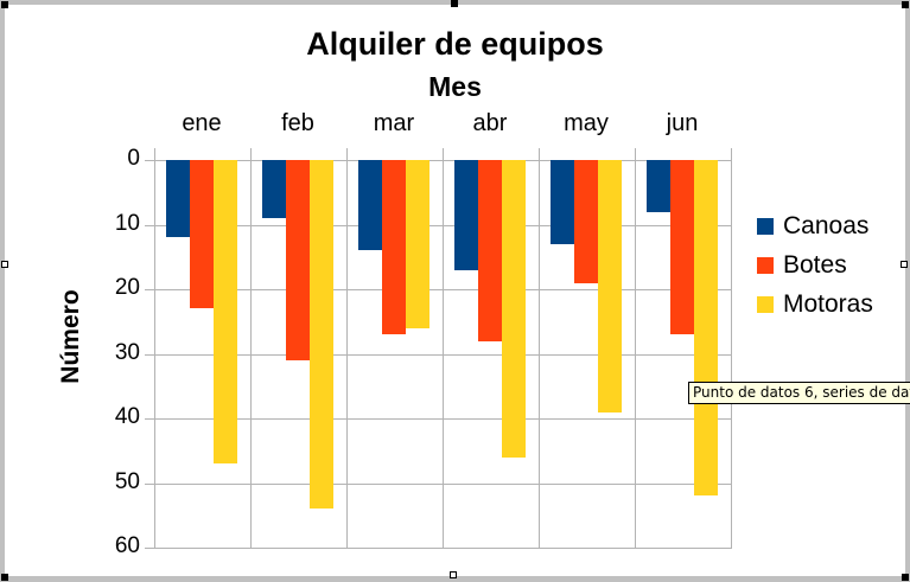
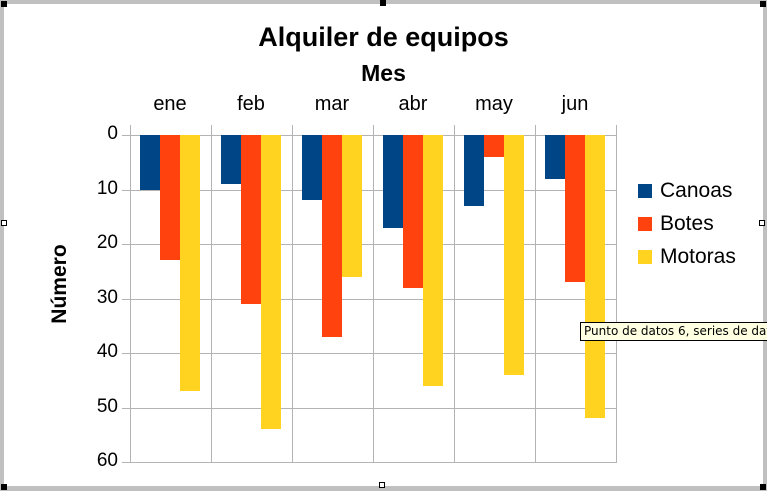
Canoas/ene: 12 -> 10
Canoas/mar: 14 -> 12
Botes/mar: 27 -> 37
Botes/may: 19 -> 4
Motoras/may: 39 -> 44
